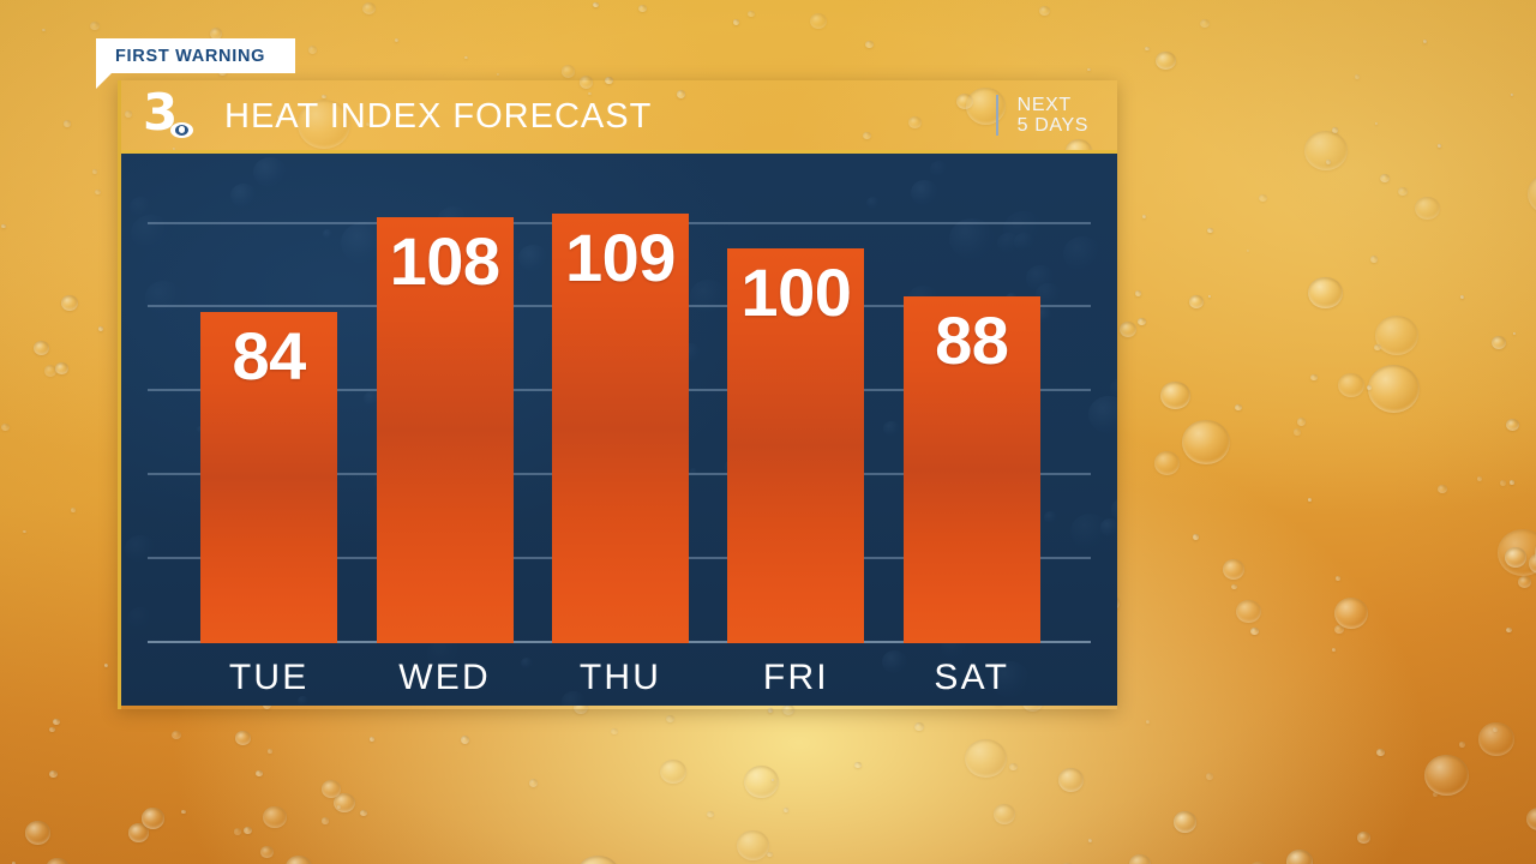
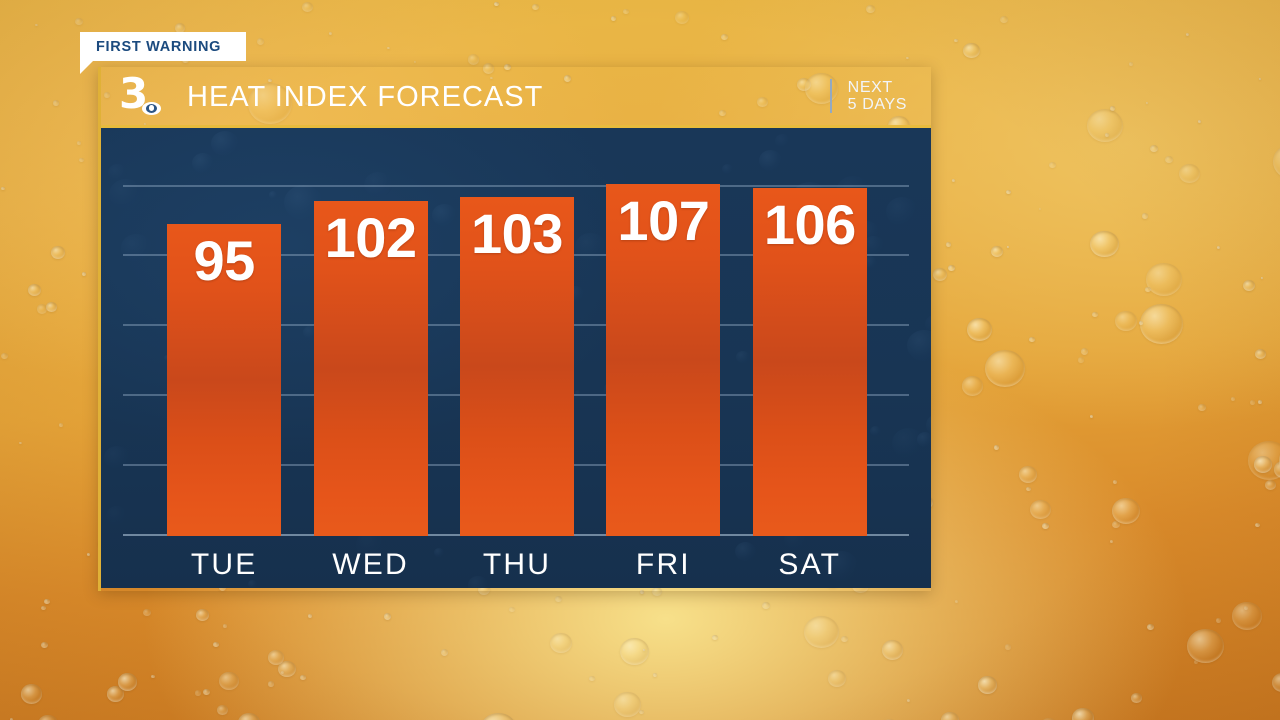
TUE: 84 -> 95
WED: 108 -> 102
THU: 109 -> 103
FRI: 100 -> 107
SAT: 88 -> 106
